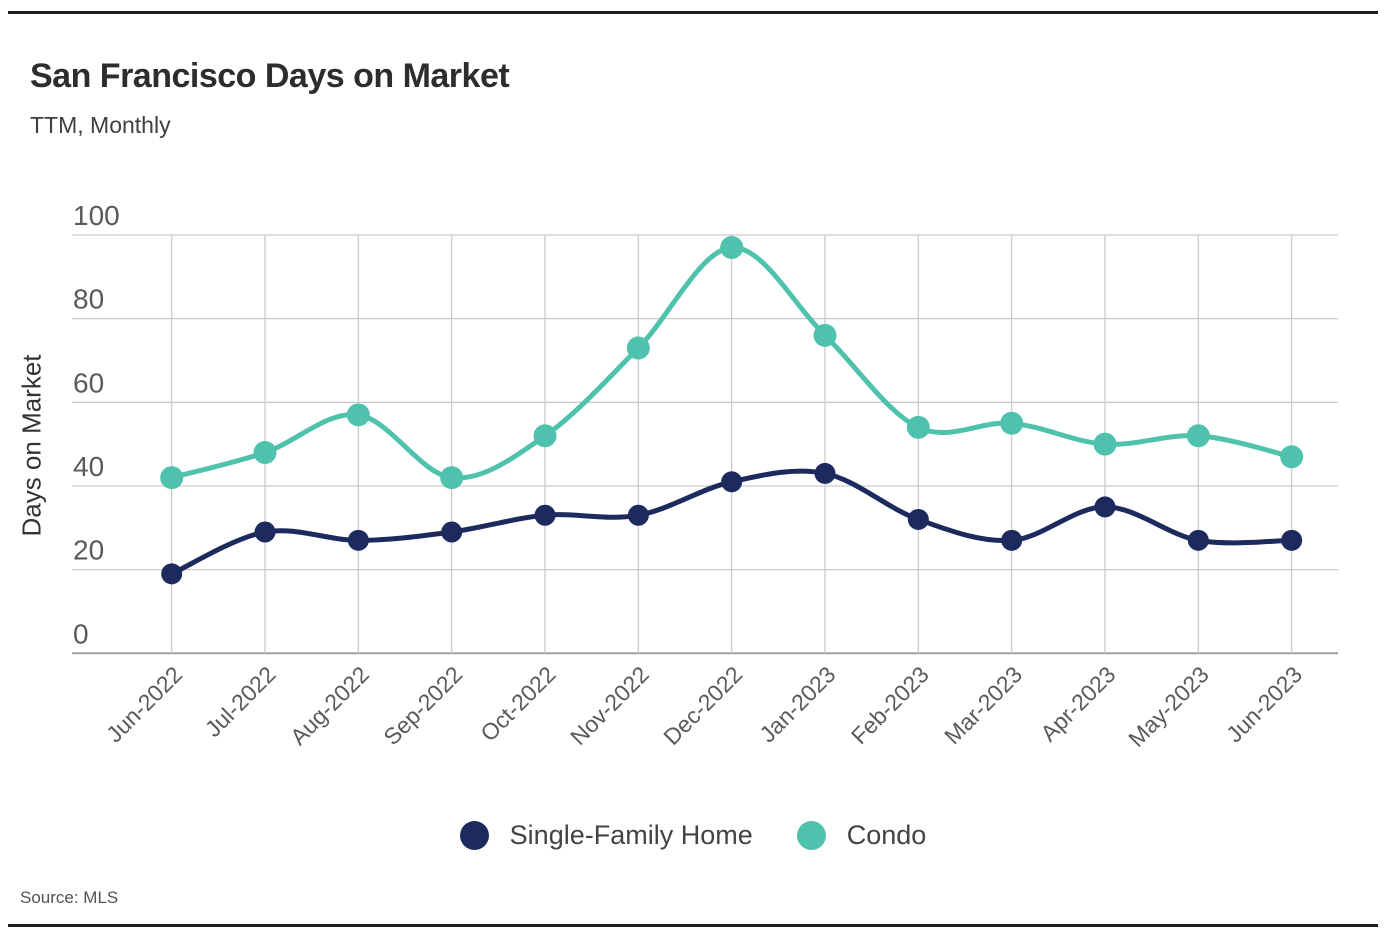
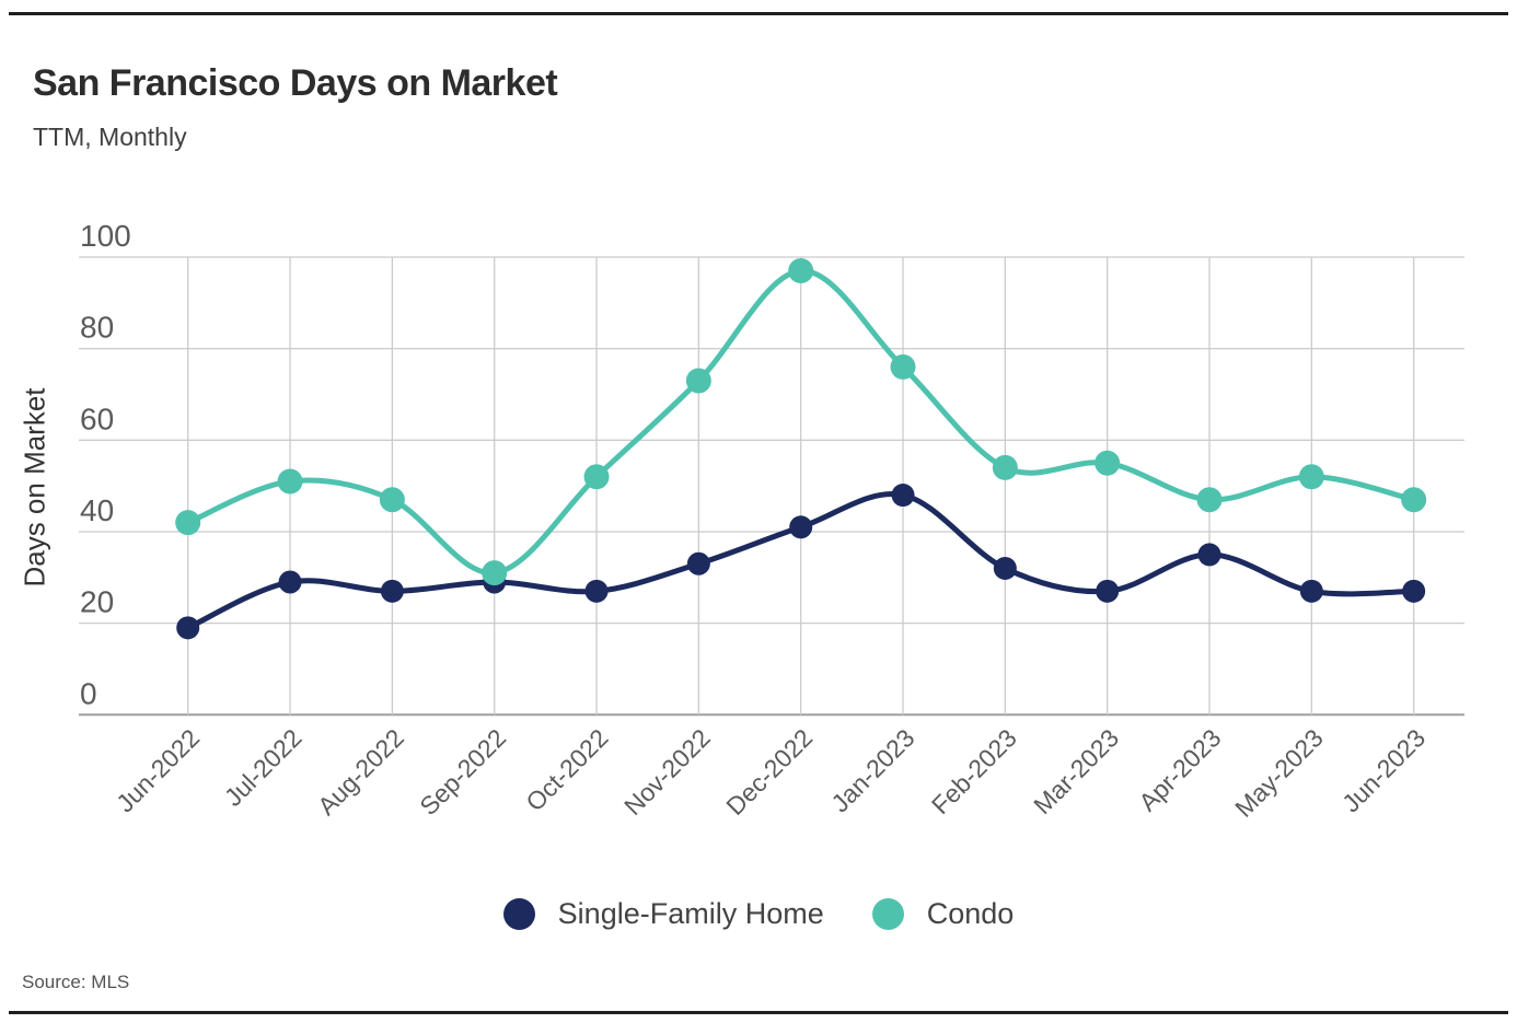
Condo/Jul-2022: 48 -> 51
Condo/Aug-2022: 57 -> 47
Condo/Sep-2022: 42 -> 31
Single-Family Home/Oct-2022: 33 -> 27
Single-Family Home/Jan-2023: 43 -> 48
Condo/Apr-2023: 50 -> 47
